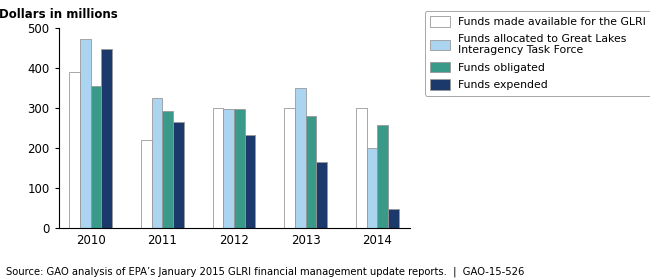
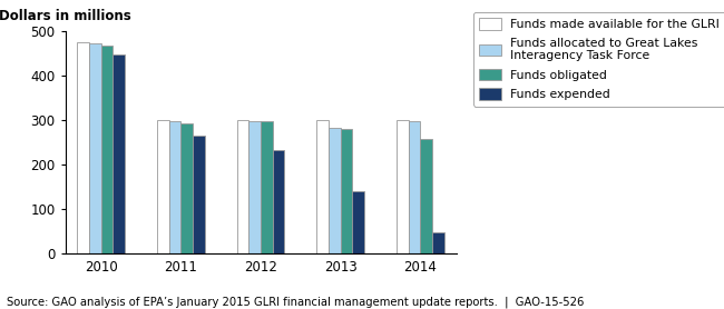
Funds made available for the GLRI/2010: 390 -> 475
Funds obligated/2010: 355 -> 467
Funds made available for the GLRI/2011: 220 -> 300
Funds allocated to Great Lakes Interagency Task Force/2011: 325 -> 297
Funds allocated to Great Lakes Interagency Task Force/2013: 350 -> 281
Funds expended/2013: 165 -> 140
Funds allocated to Great Lakes Interagency Task Force/2014: 200 -> 297
